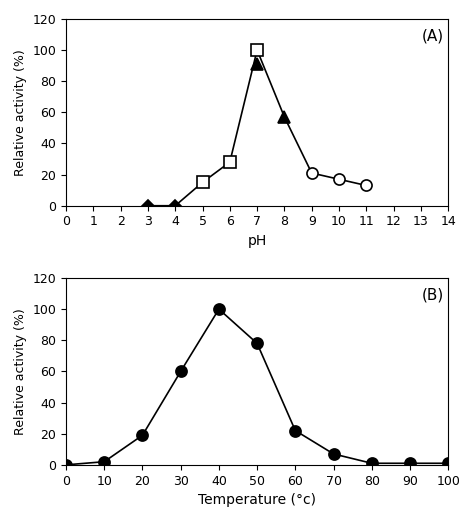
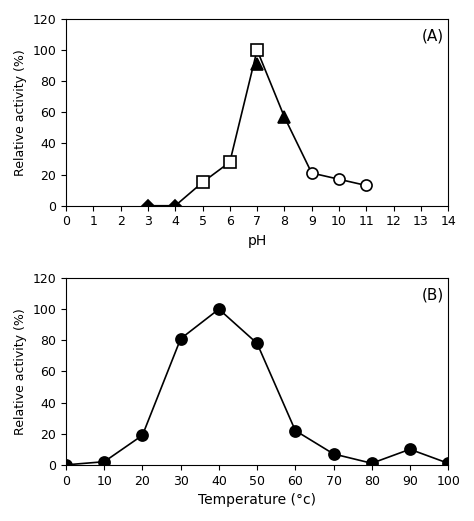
30: 60 -> 81
90: 1 -> 10
